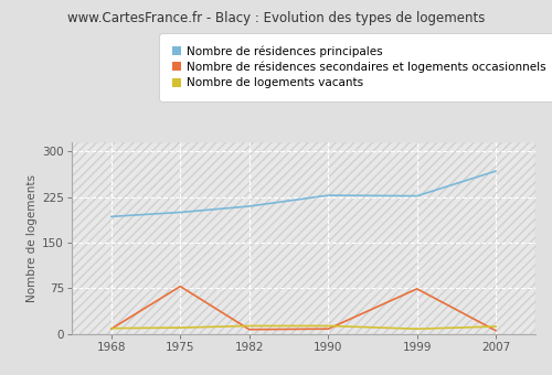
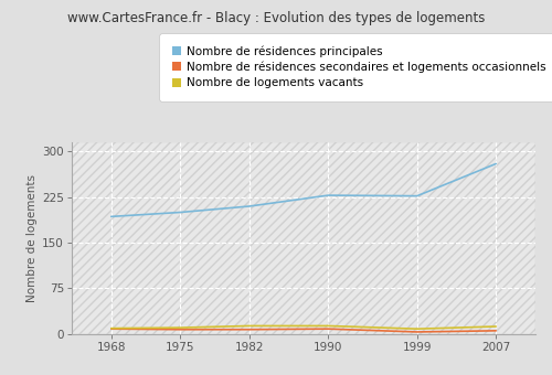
Nombre de résidences secondaires et logements occasionnels/1975: 78 -> 7
Nombre de résidences secondaires et logements occasionnels/1999: 74 -> 3
Nombre de résidences principales/2007: 268 -> 280
